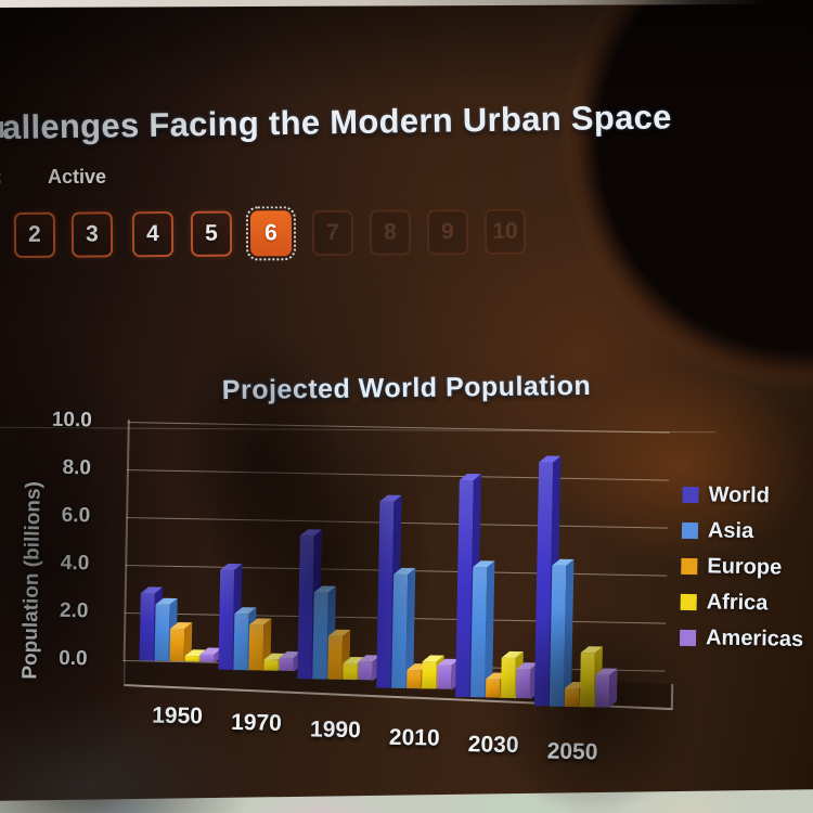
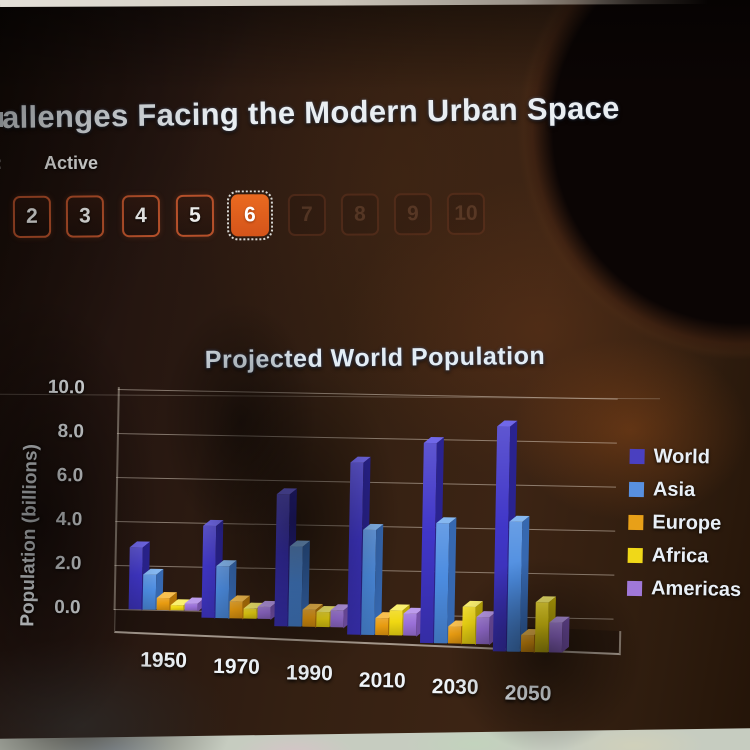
Asia/1950: 2.1 -> 1.4
Europe/1950: 1.2 -> 0.5
Europe/1970: 1.7 -> 0.7
Europe/1990: 1.6 -> 0.7
